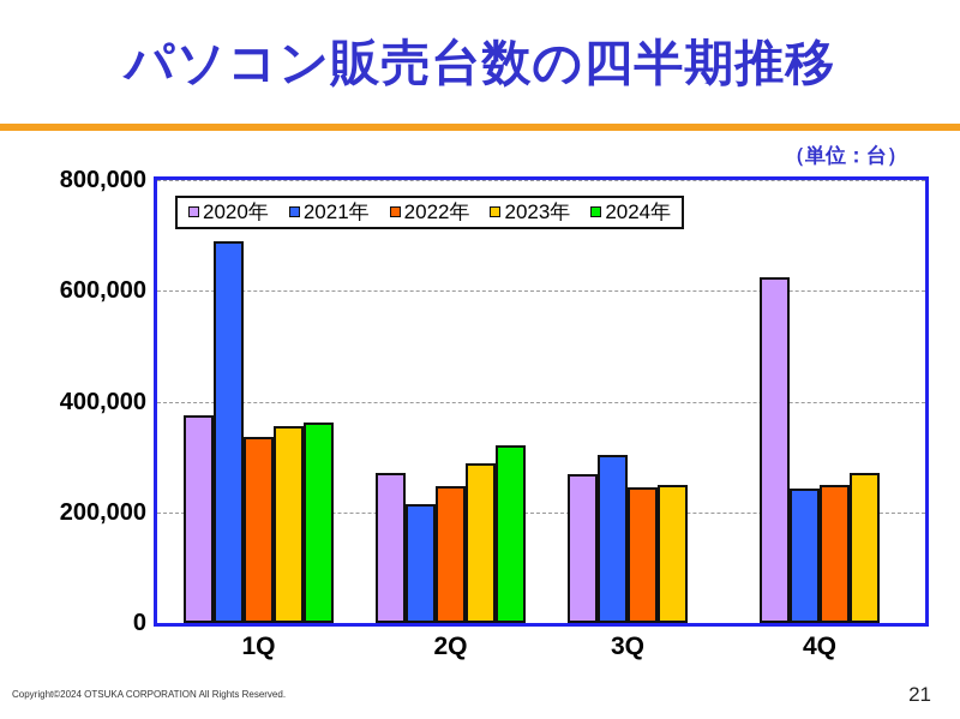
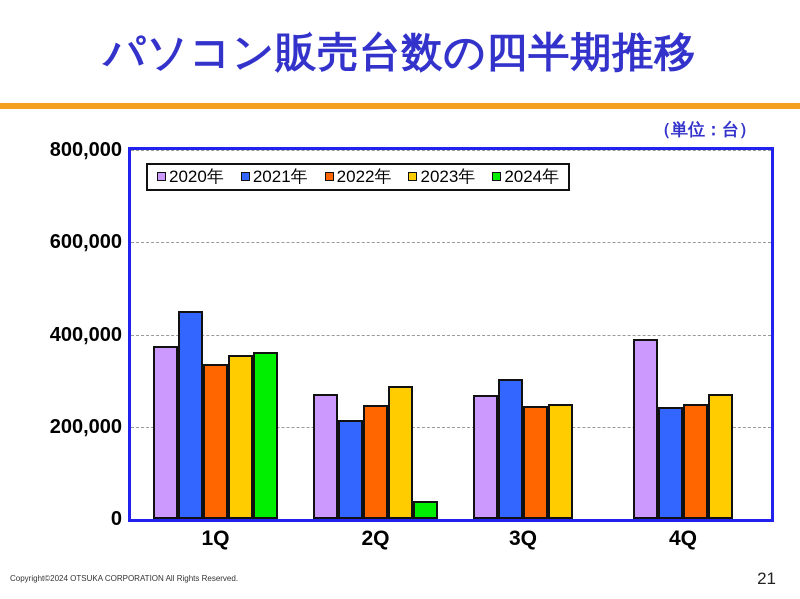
2021年/1Q: 690000 -> 450000
2024年/2Q: 320000 -> 40000
2020年/4Q: 620000 -> 390000
